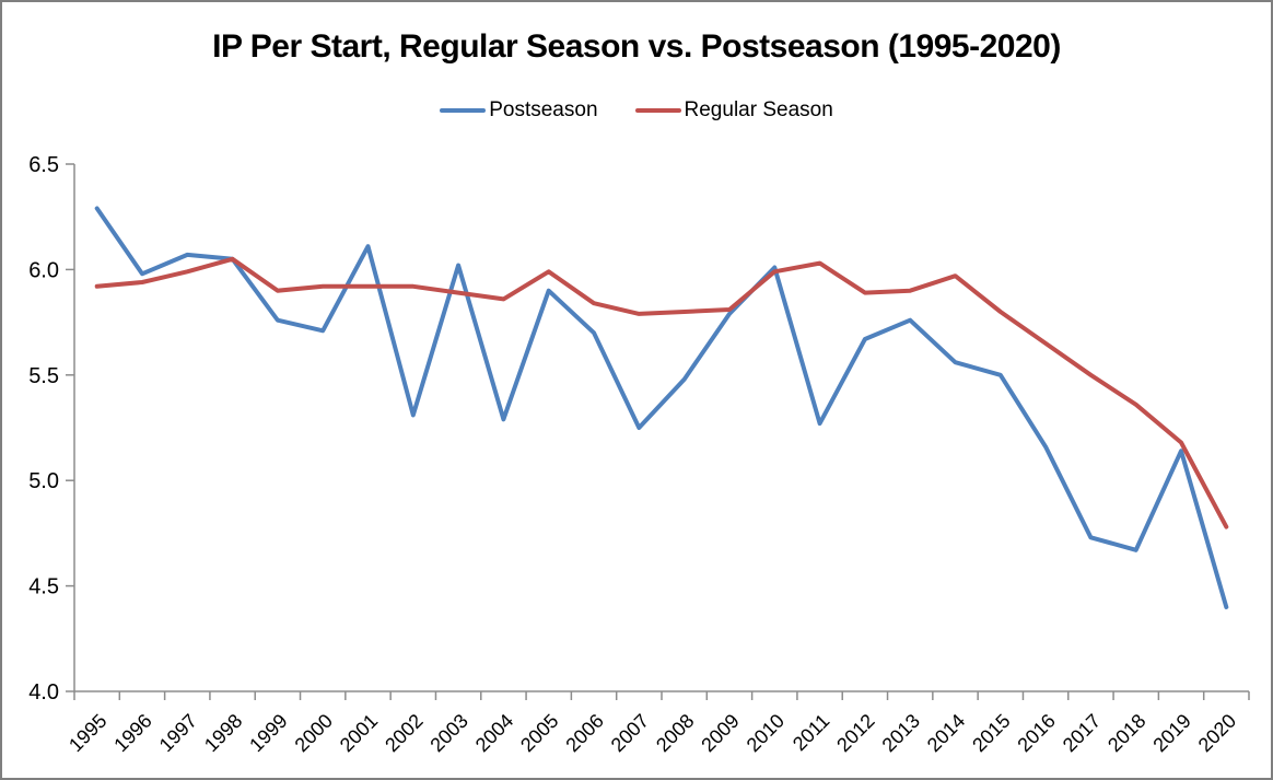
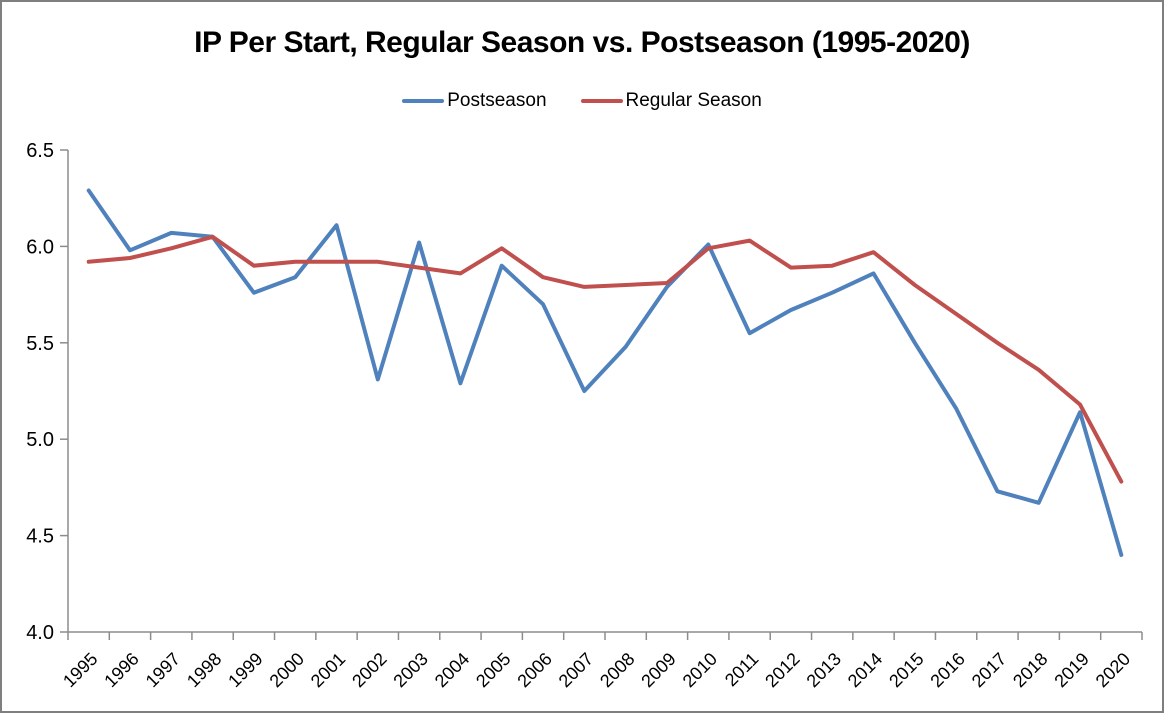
Postseason/2000: 5.71 -> 5.84
Postseason/2011: 5.27 -> 5.55
Postseason/2014: 5.56 -> 5.86
